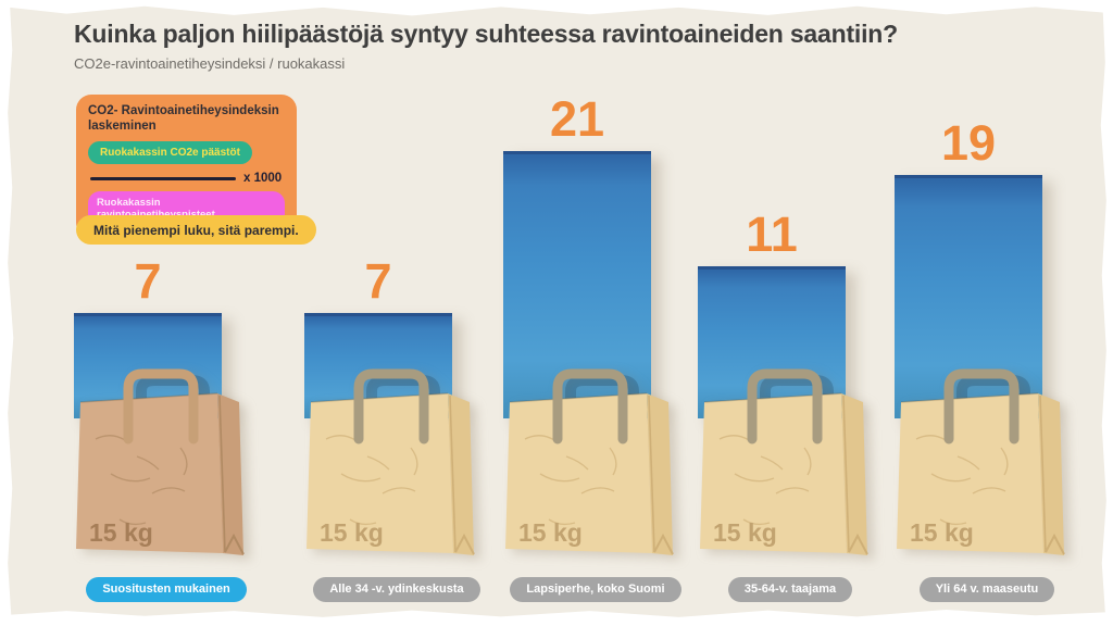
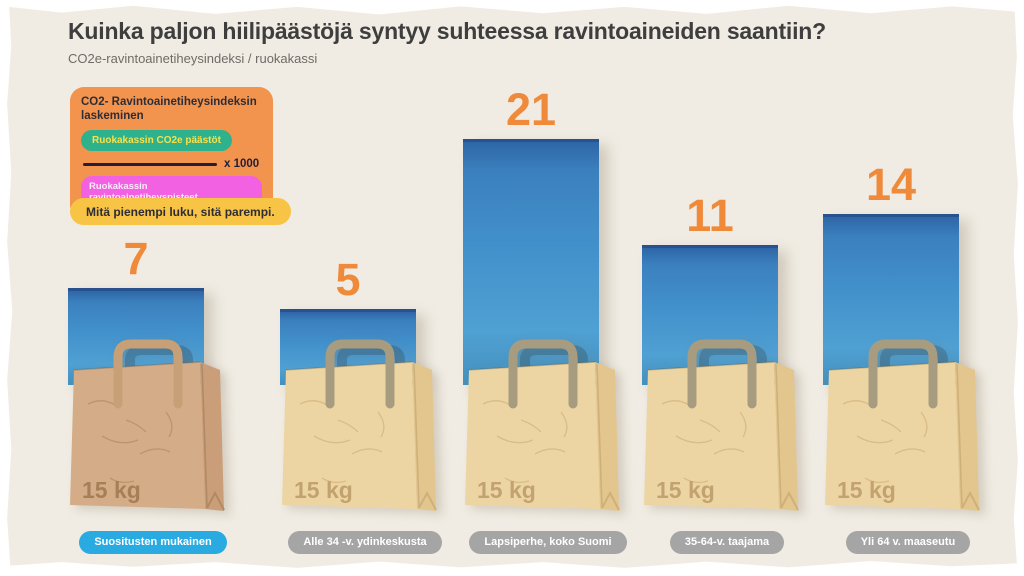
Alle 34 -v. ydinkeskusta: 7 -> 5
Yli 64 v. maaseutu: 19 -> 14
